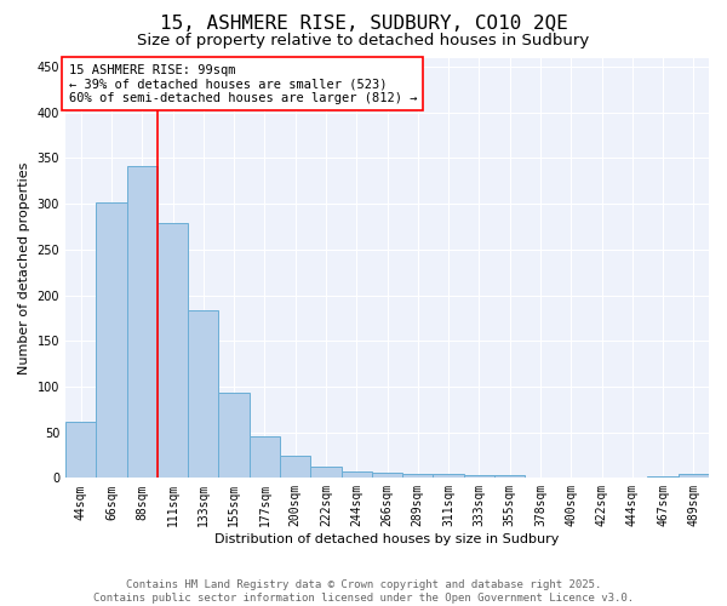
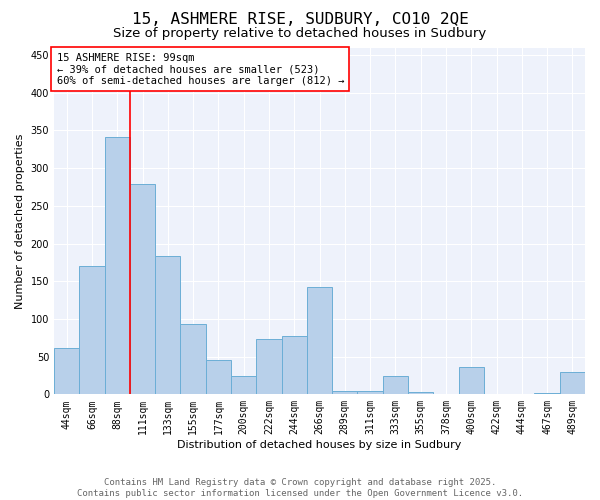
66sqm: 301 -> 170
222sqm: 13 -> 74
244sqm: 7 -> 78
266sqm: 6 -> 142
333sqm: 3 -> 24
400sqm: 1 -> 36
489sqm: 4 -> 30
